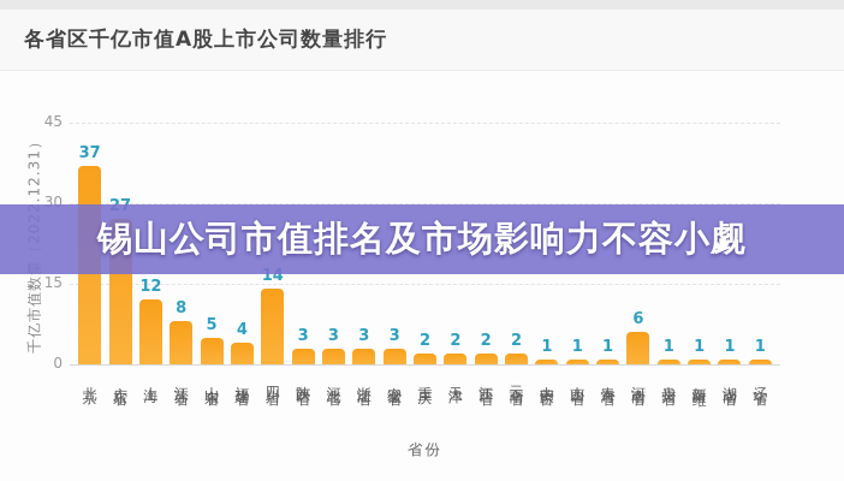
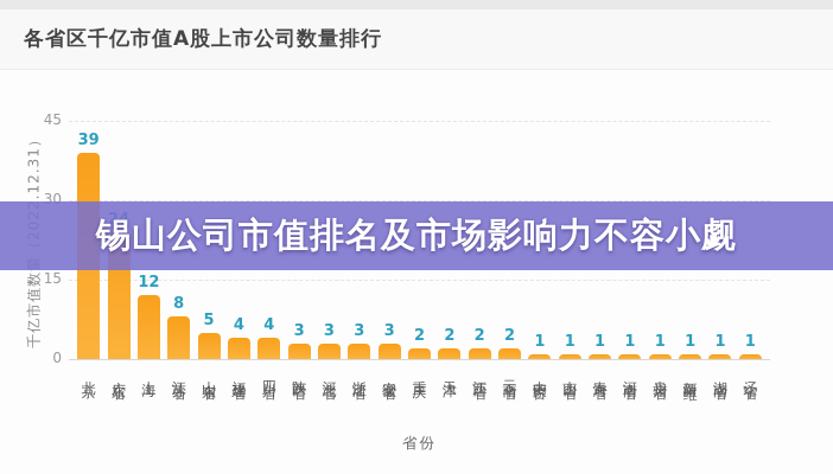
北京: 37 -> 39
广东省: 27 -> 24
四川省: 14 -> 4
河南省: 6 -> 1
